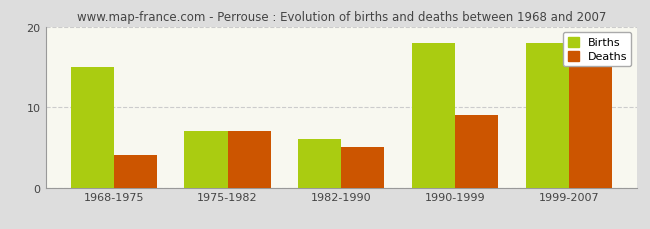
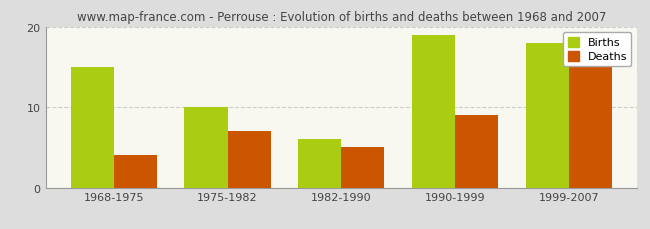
Births/1975-1982: 7 -> 10
Births/1990-1999: 18 -> 19
